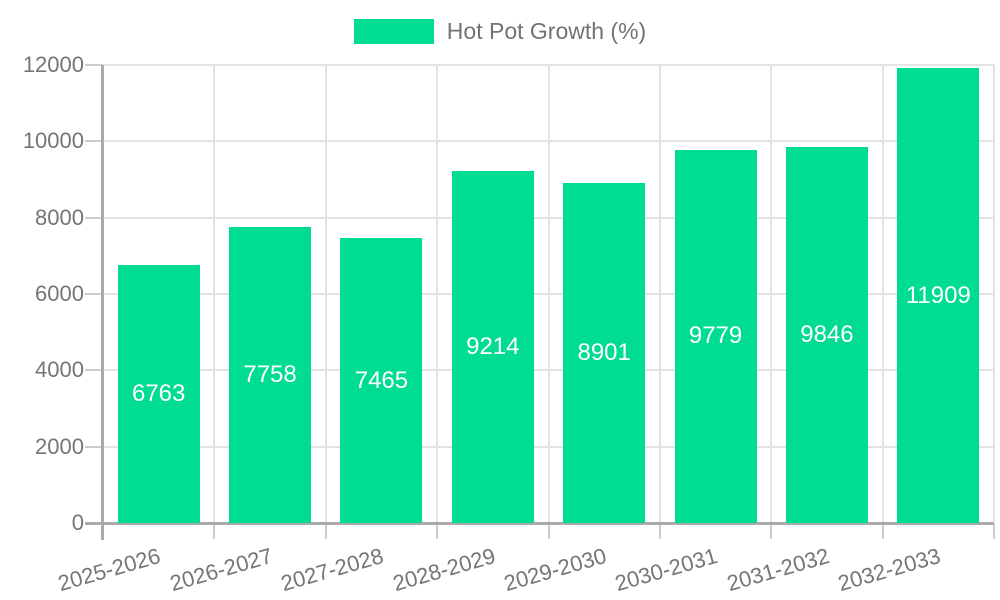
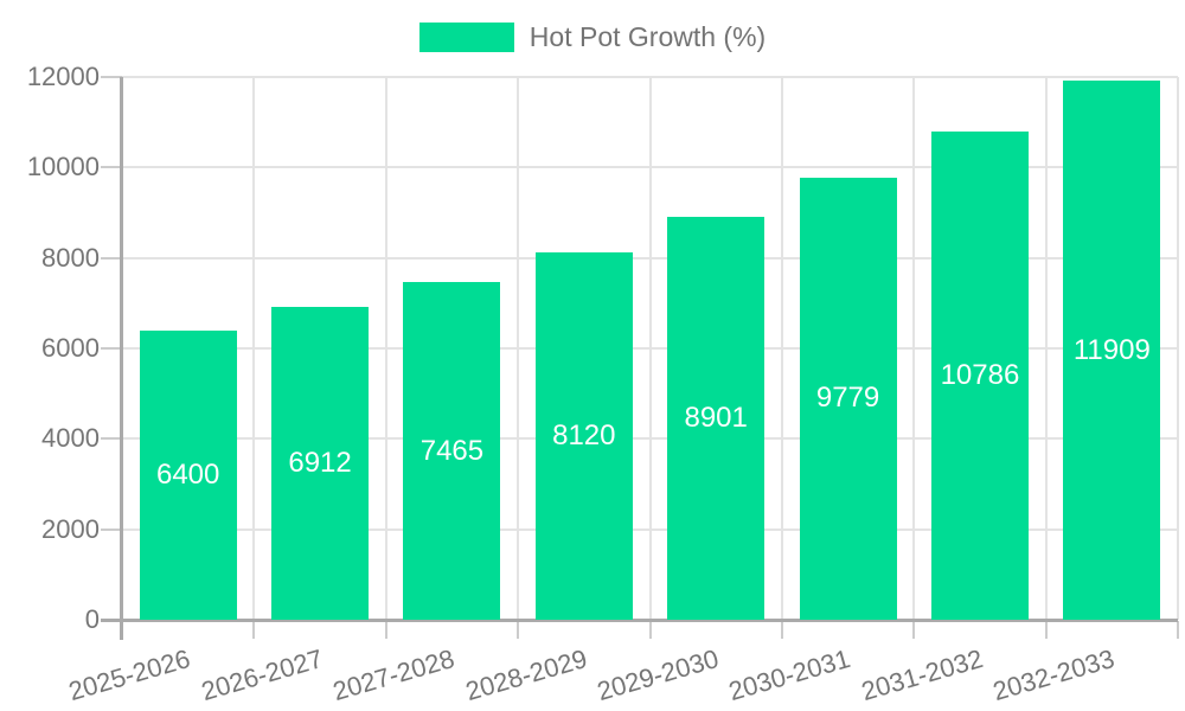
2025-2026: 6763 -> 6400
2026-2027: 7758 -> 6912
2028-2029: 9214 -> 8120
2031-2032: 9846 -> 10786
